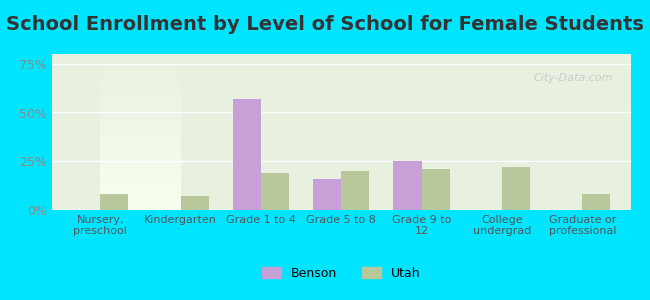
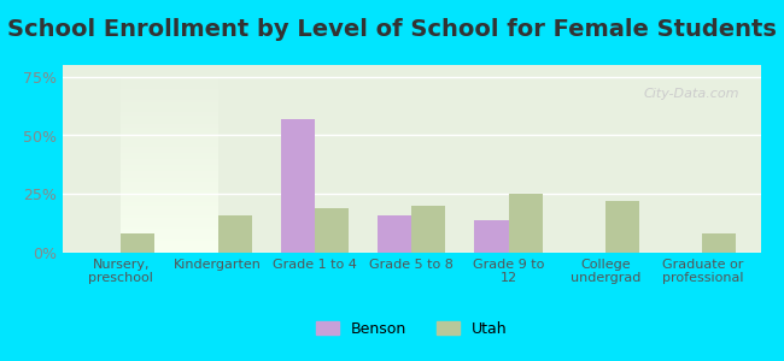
Utah/Kindergarten: 7% -> 16%
Benson/Grade 9 to 12: 25% -> 14%
Utah/Grade 9 to 12: 21% -> 25%
